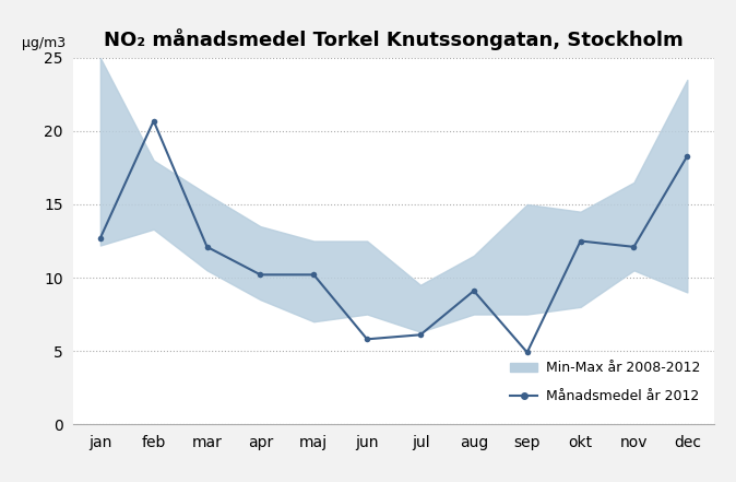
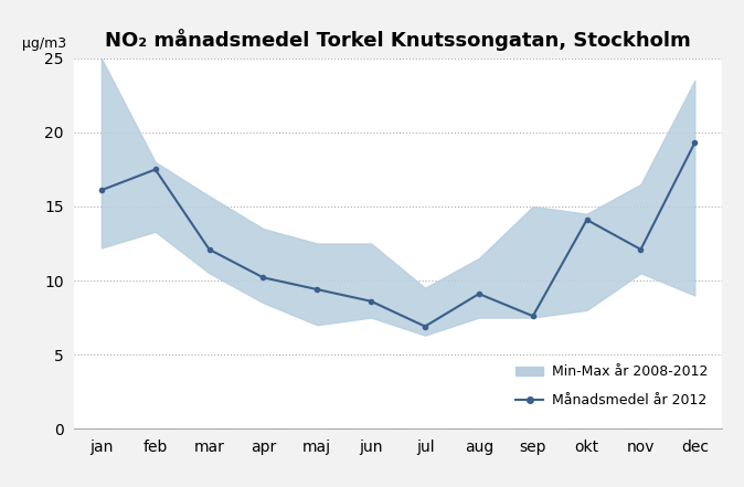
Månadsmedel år 2012/jan: 12.7 -> 16.1
Månadsmedel år 2012/feb: 20.7 -> 17.5
Månadsmedel år 2012/maj: 10.2 -> 9.4
Månadsmedel år 2012/jun: 5.8 -> 8.6
Månadsmedel år 2012/jul: 6.1 -> 6.9
Månadsmedel år 2012/sep: 4.9 -> 7.6
Månadsmedel år 2012/okt: 12.5 -> 14.1
Månadsmedel år 2012/dec: 18.3 -> 19.3
